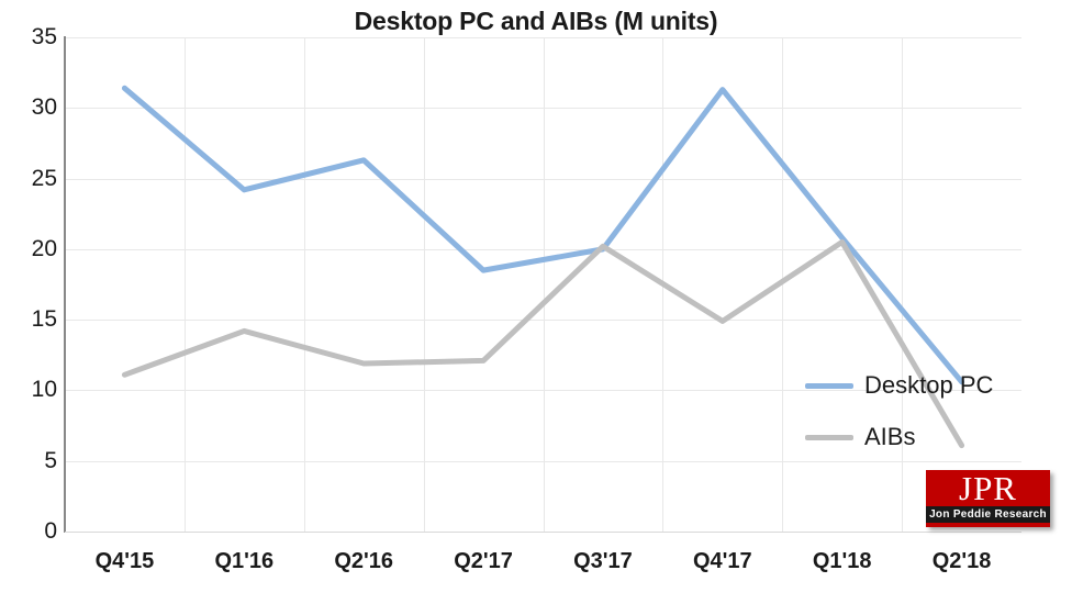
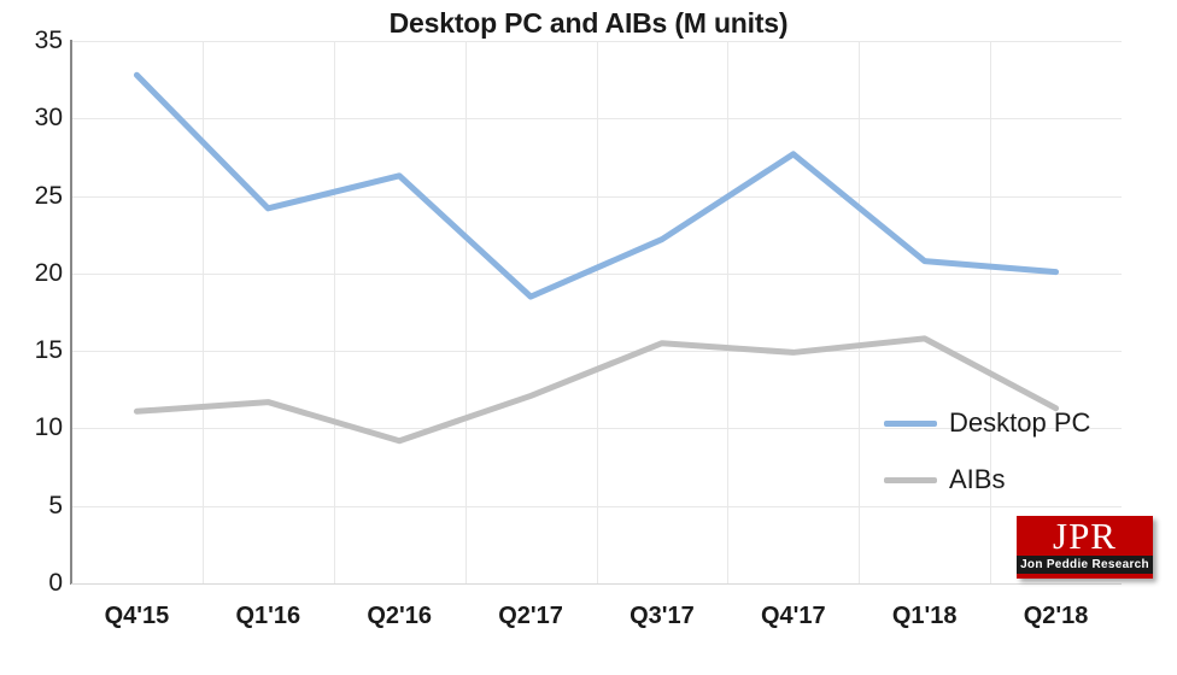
Desktop PC/Q4'15: 31.4 -> 32.8
AIBs/Q1'16: 14.2 -> 11.7
AIBs/Q2'16: 11.9 -> 9.2
Desktop PC/Q3'17: 20.0 -> 22.2
AIBs/Q3'17: 20.2 -> 15.5
Desktop PC/Q4'17: 31.3 -> 27.7
AIBs/Q1'18: 20.5 -> 15.8
Desktop PC/Q2'18: 10.6 -> 20.1
AIBs/Q2'18: 6.1 -> 11.3
